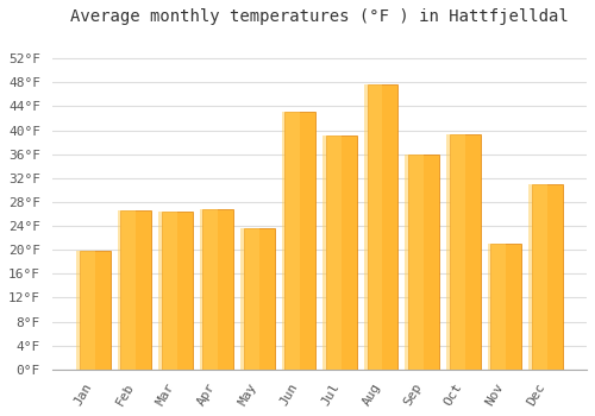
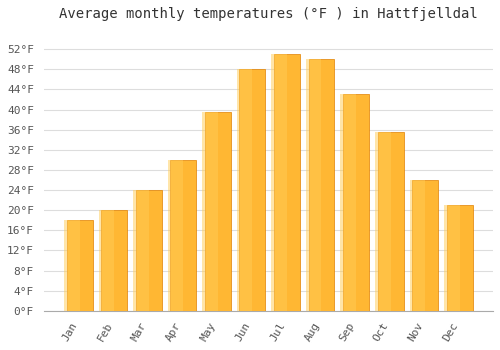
Jan: 19.8°F -> 18.0°F
Feb: 26.6°F -> 20.0°F
Mar: 26.4°F -> 24.0°F
Apr: 26.8°F -> 30.0°F
May: 23.6°F -> 39.5°F
Jun: 43.0°F -> 48.0°F
Jul: 39.2°F -> 51.0°F
Aug: 47.6°F -> 50.0°F
Sep: 36.0°F -> 43.0°F
Oct: 39.4°F -> 35.5°F
Nov: 21.0°F -> 26.0°F
Dec: 31.0°F -> 21.0°F
